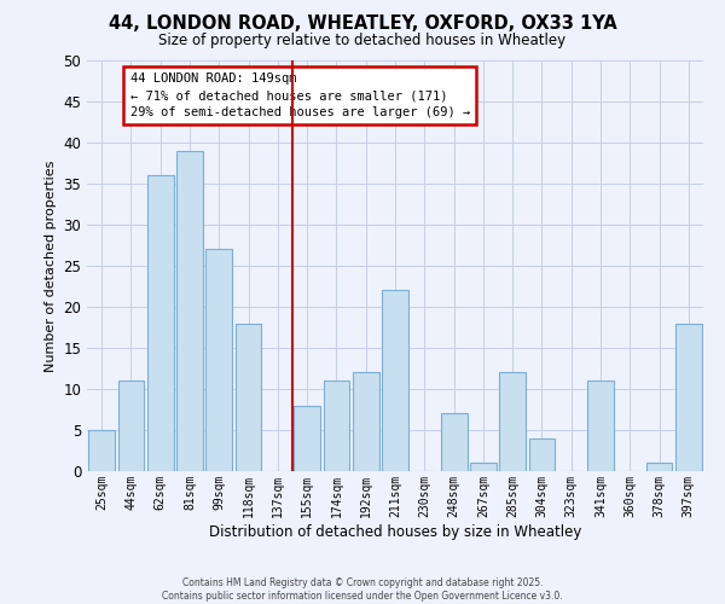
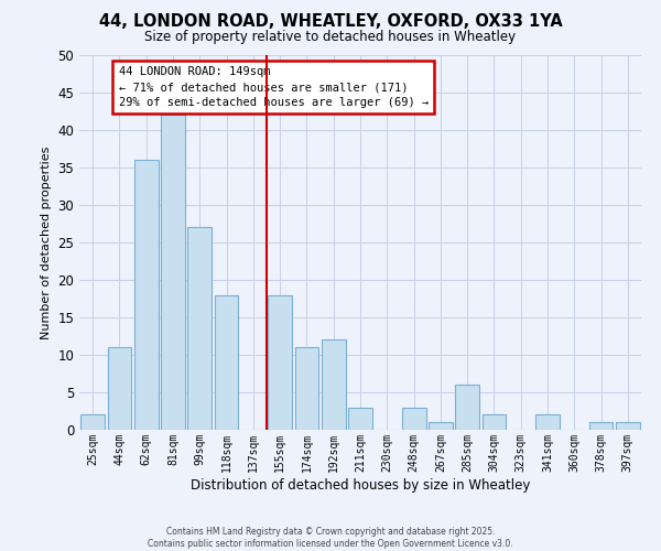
25sqm: 5 -> 2
81sqm: 39 -> 42
155sqm: 8 -> 18
211sqm: 22 -> 3
248sqm: 7 -> 3
285sqm: 12 -> 6
304sqm: 4 -> 2
341sqm: 11 -> 2
397sqm: 18 -> 1
